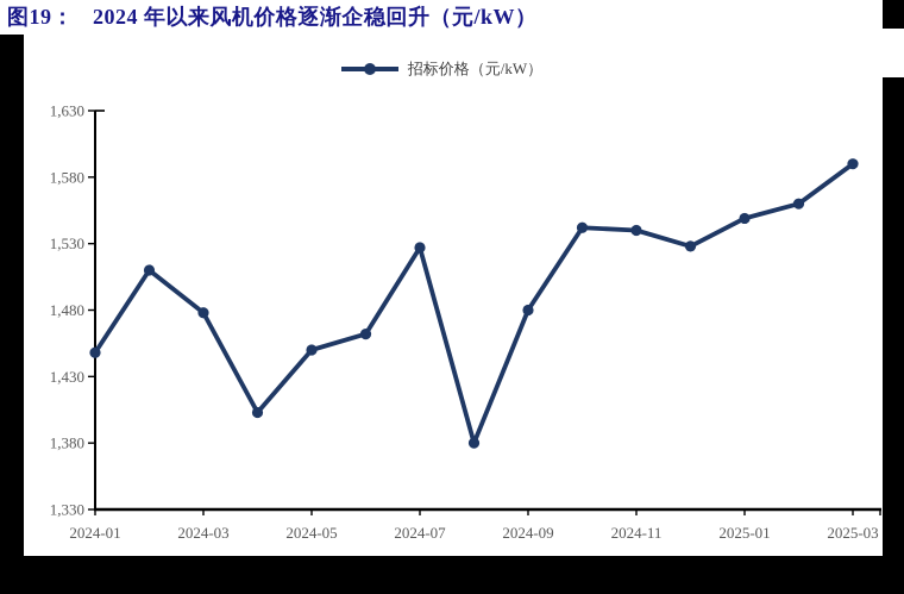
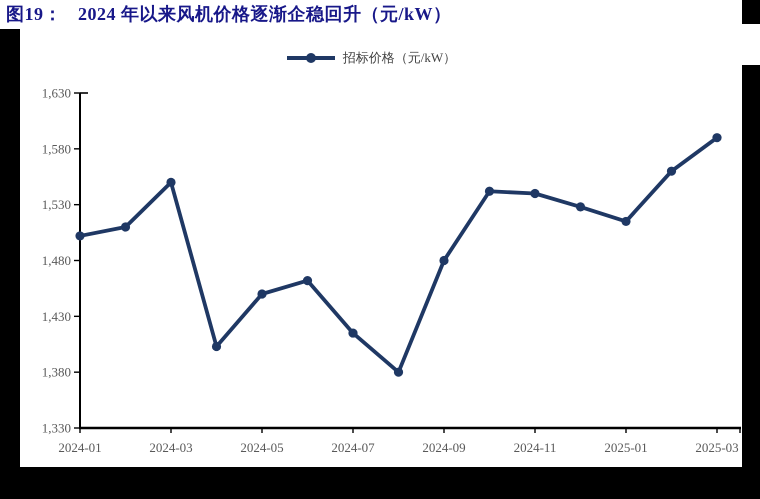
2024-01: 1448 -> 1502
2024-03: 1478 -> 1550
2024-07: 1527 -> 1415
2025-01: 1549 -> 1515
